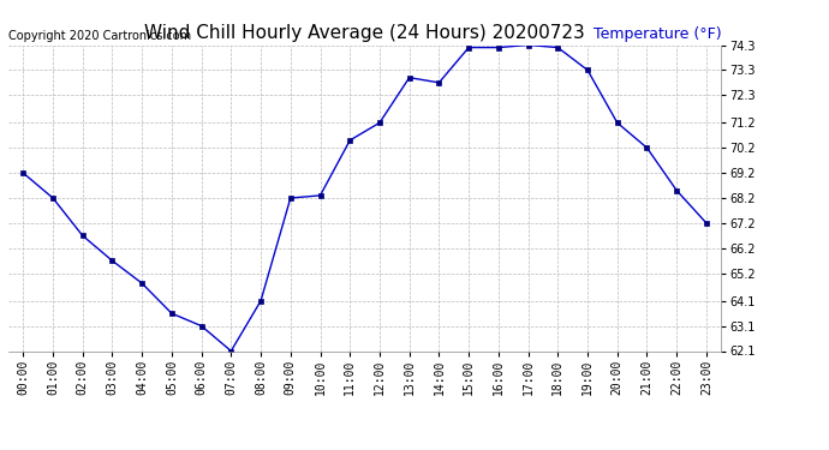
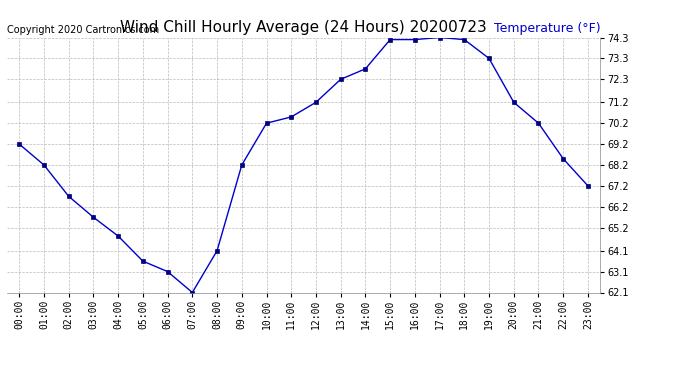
10:00: 68.3 -> 70.2
13:00: 73.0 -> 72.3
